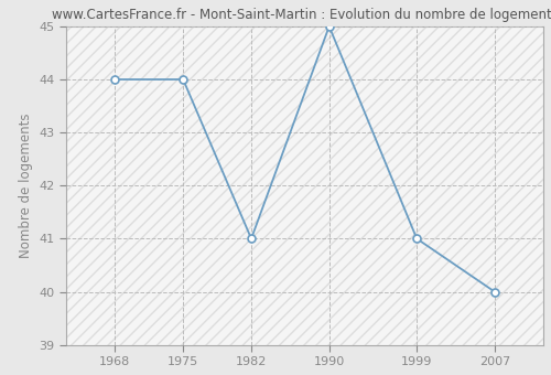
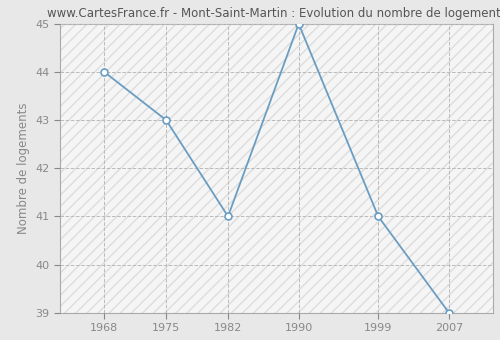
1975: 44 -> 43
2007: 40 -> 39
